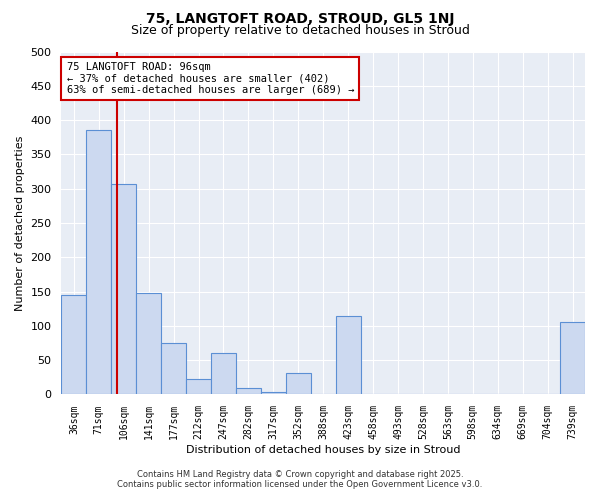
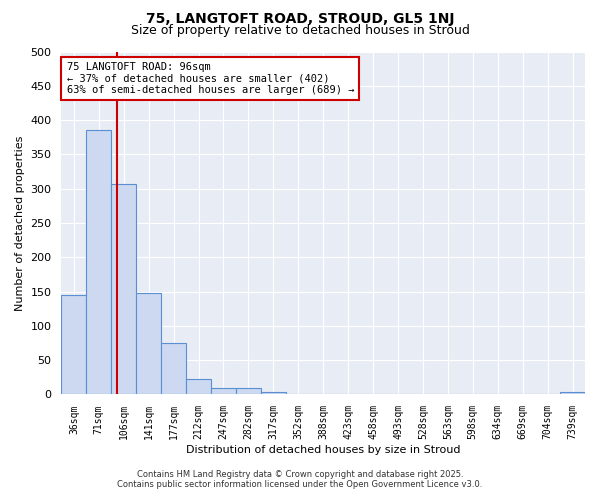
247sqm: 60 -> 9
352sqm: 32 -> 1
423sqm: 114 -> 1
739sqm: 106 -> 4
